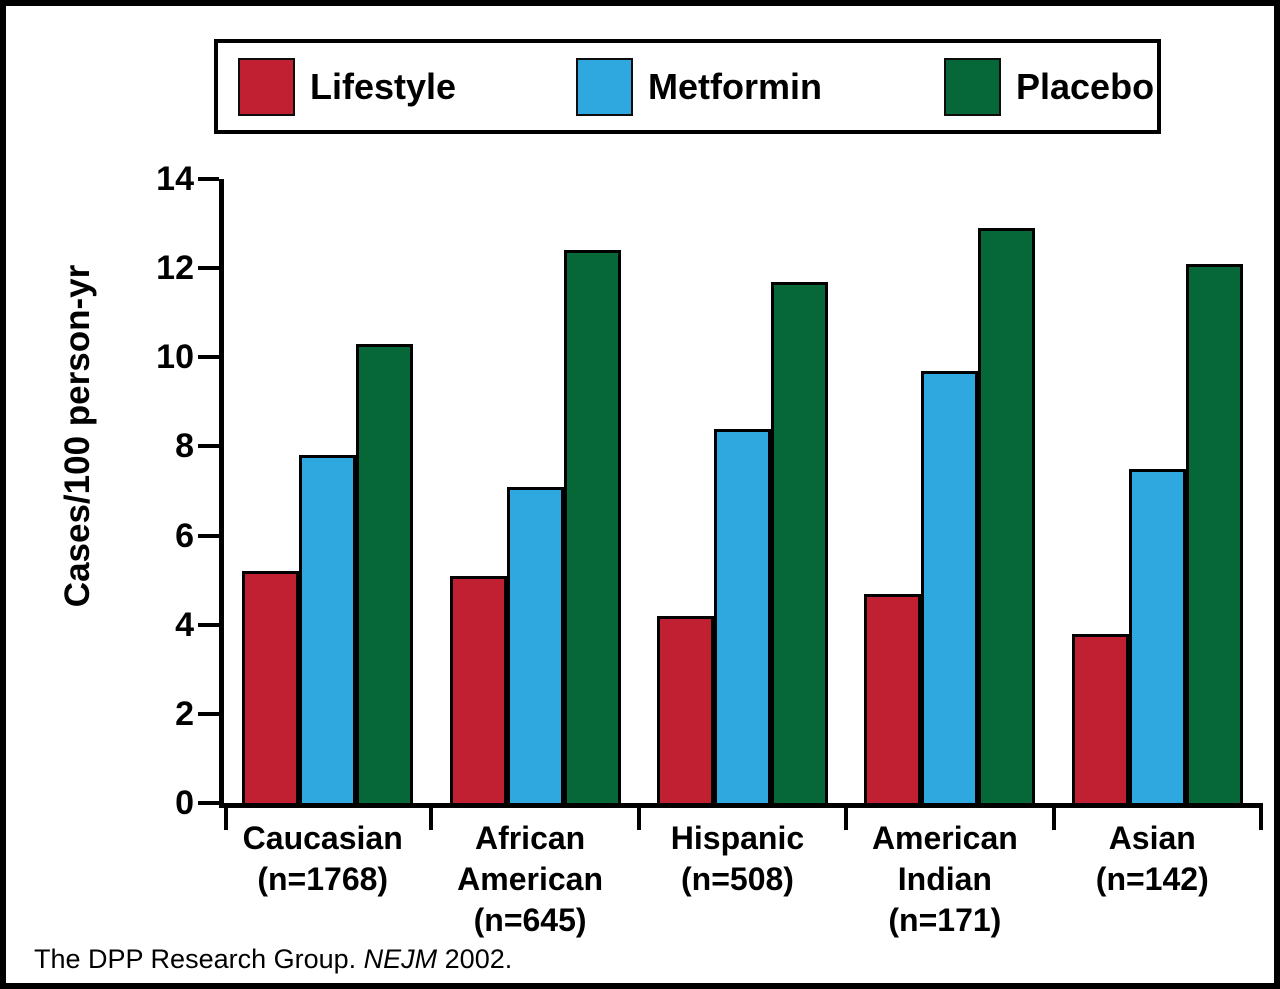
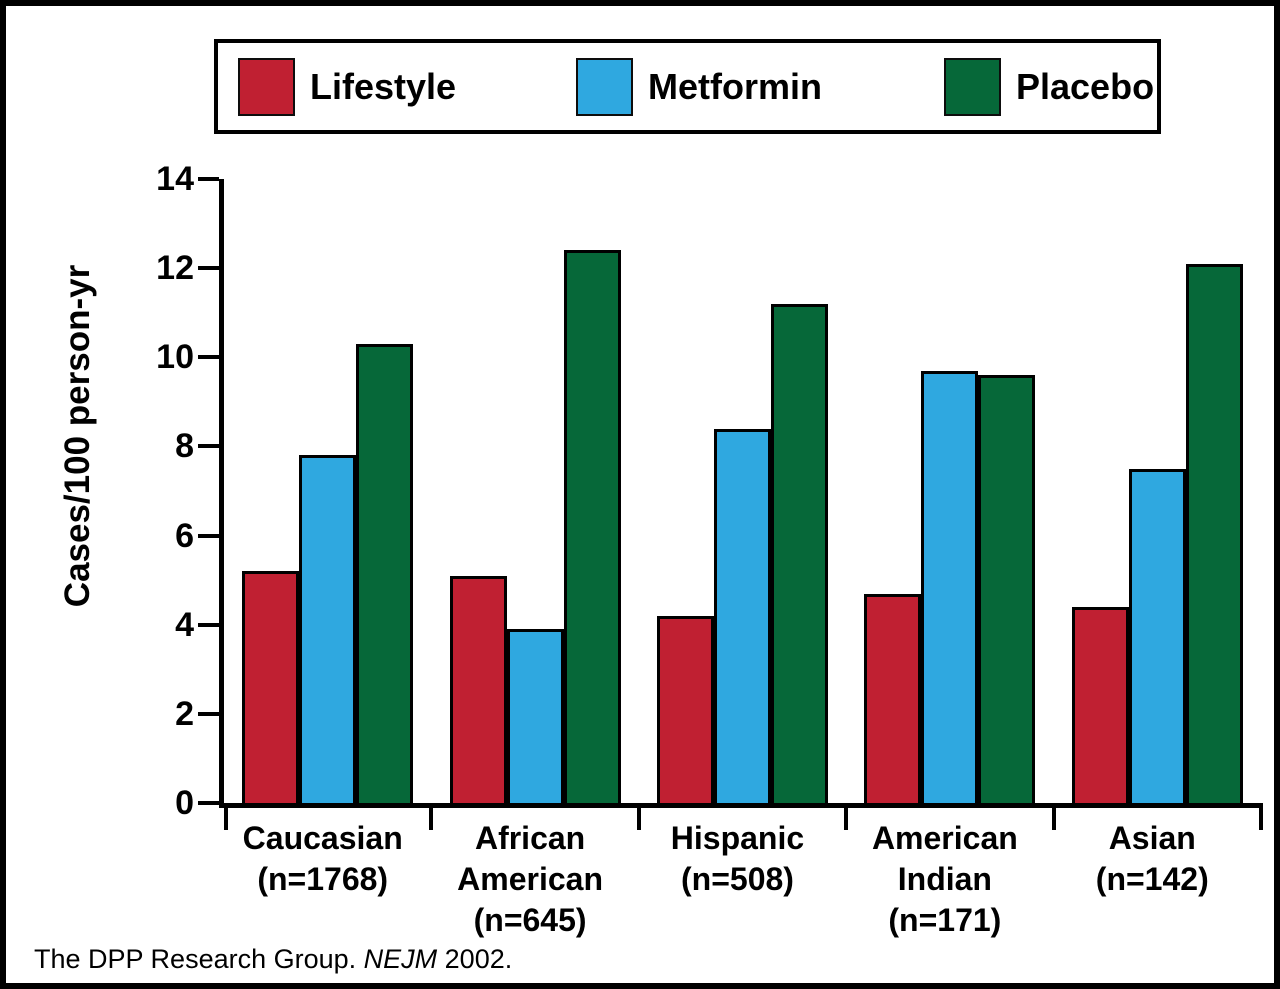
Metformin/African American (n=645): 7.1 -> 3.9
Placebo/Hispanic (n=508): 11.7 -> 11.2
Placebo/American Indian (n=171): 12.9 -> 9.6
Lifestyle/Asian (n=142): 3.8 -> 4.4
